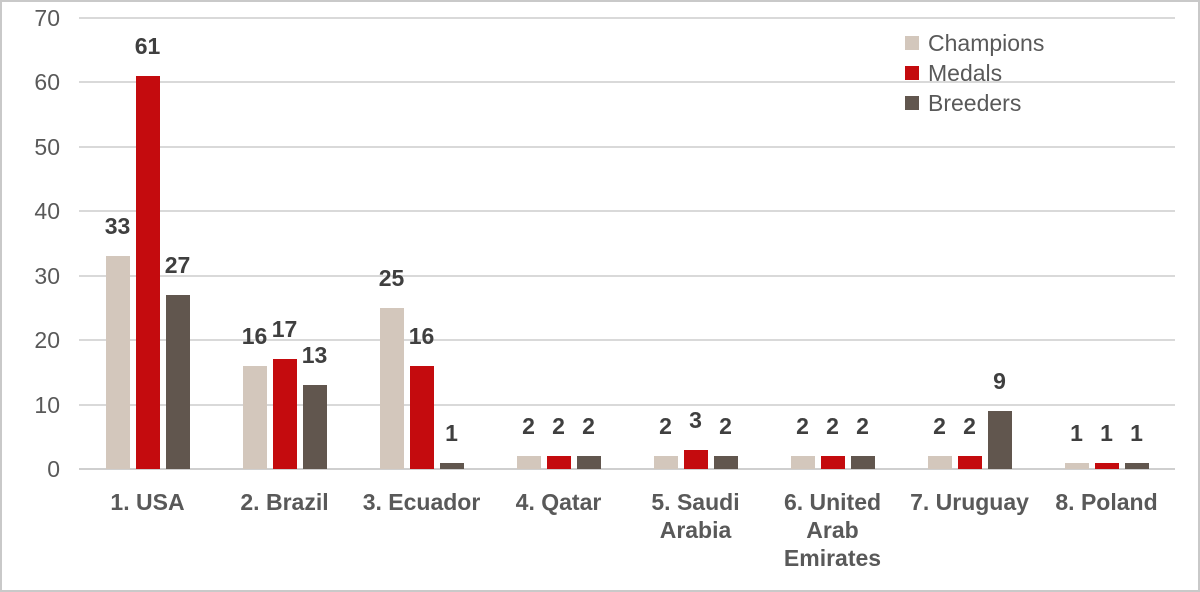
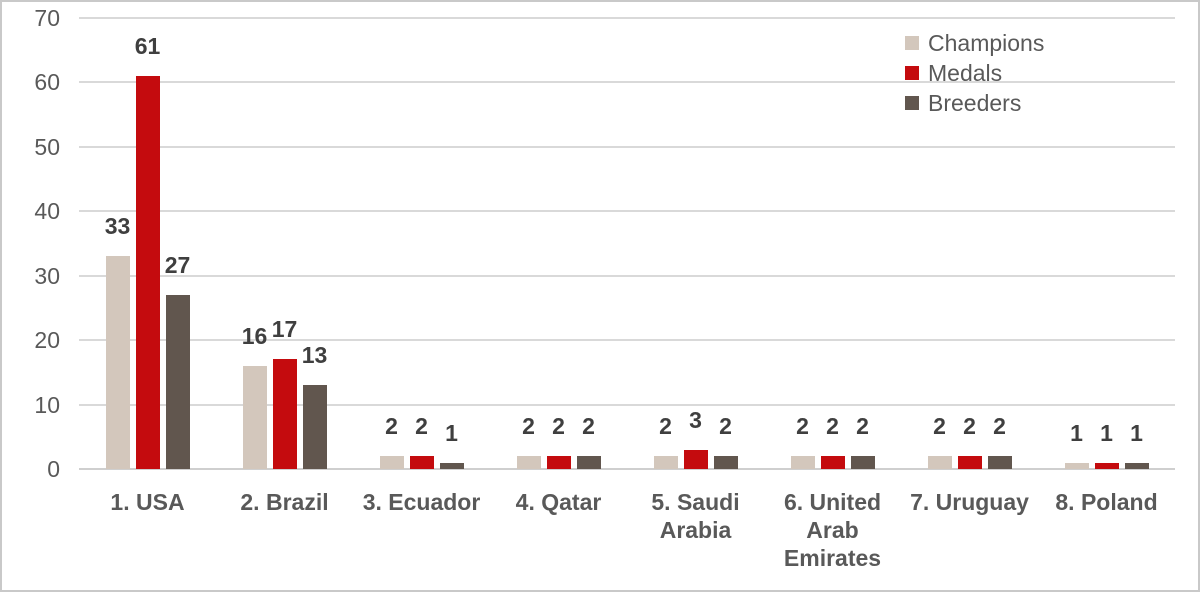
Champions/3. Ecuador: 25 -> 2
Medals/3. Ecuador: 16 -> 2
Breeders/7. Uruguay: 9 -> 2
